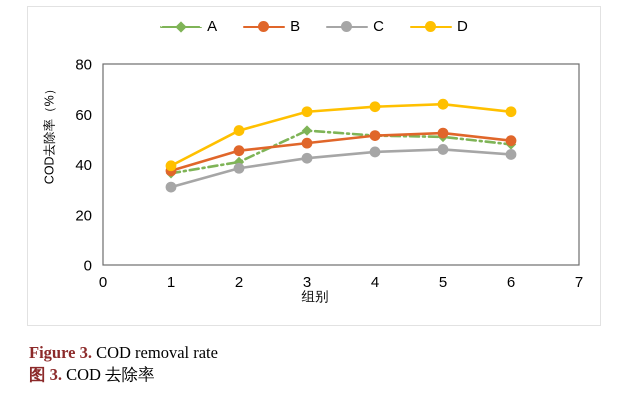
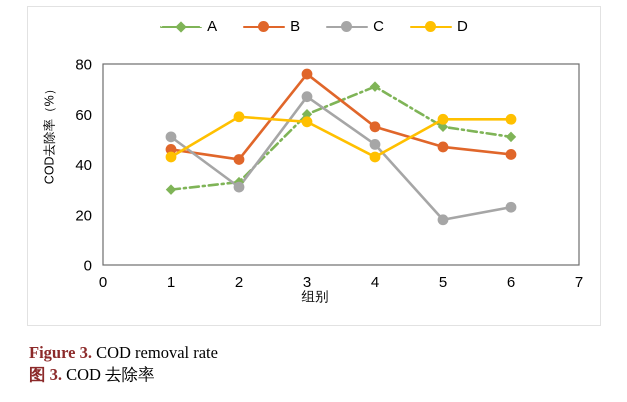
A/1: 36 -> 30
B/1: 38 -> 46
C/1: 31 -> 51
D/1: 40 -> 43
A/2: 41 -> 33
B/2: 46 -> 42
C/2: 38 -> 31
D/2: 54 -> 59
A/3: 54 -> 60
B/3: 48 -> 76
C/3: 42 -> 67
D/3: 61 -> 57
A/4: 52 -> 71
B/4: 52 -> 55
C/4: 45 -> 48
D/4: 63 -> 43
A/5: 51 -> 55
B/5: 52 -> 47
C/5: 46 -> 18
D/5: 64 -> 58
A/6: 48 -> 51
B/6: 50 -> 44
C/6: 44 -> 23
D/6: 61 -> 58
